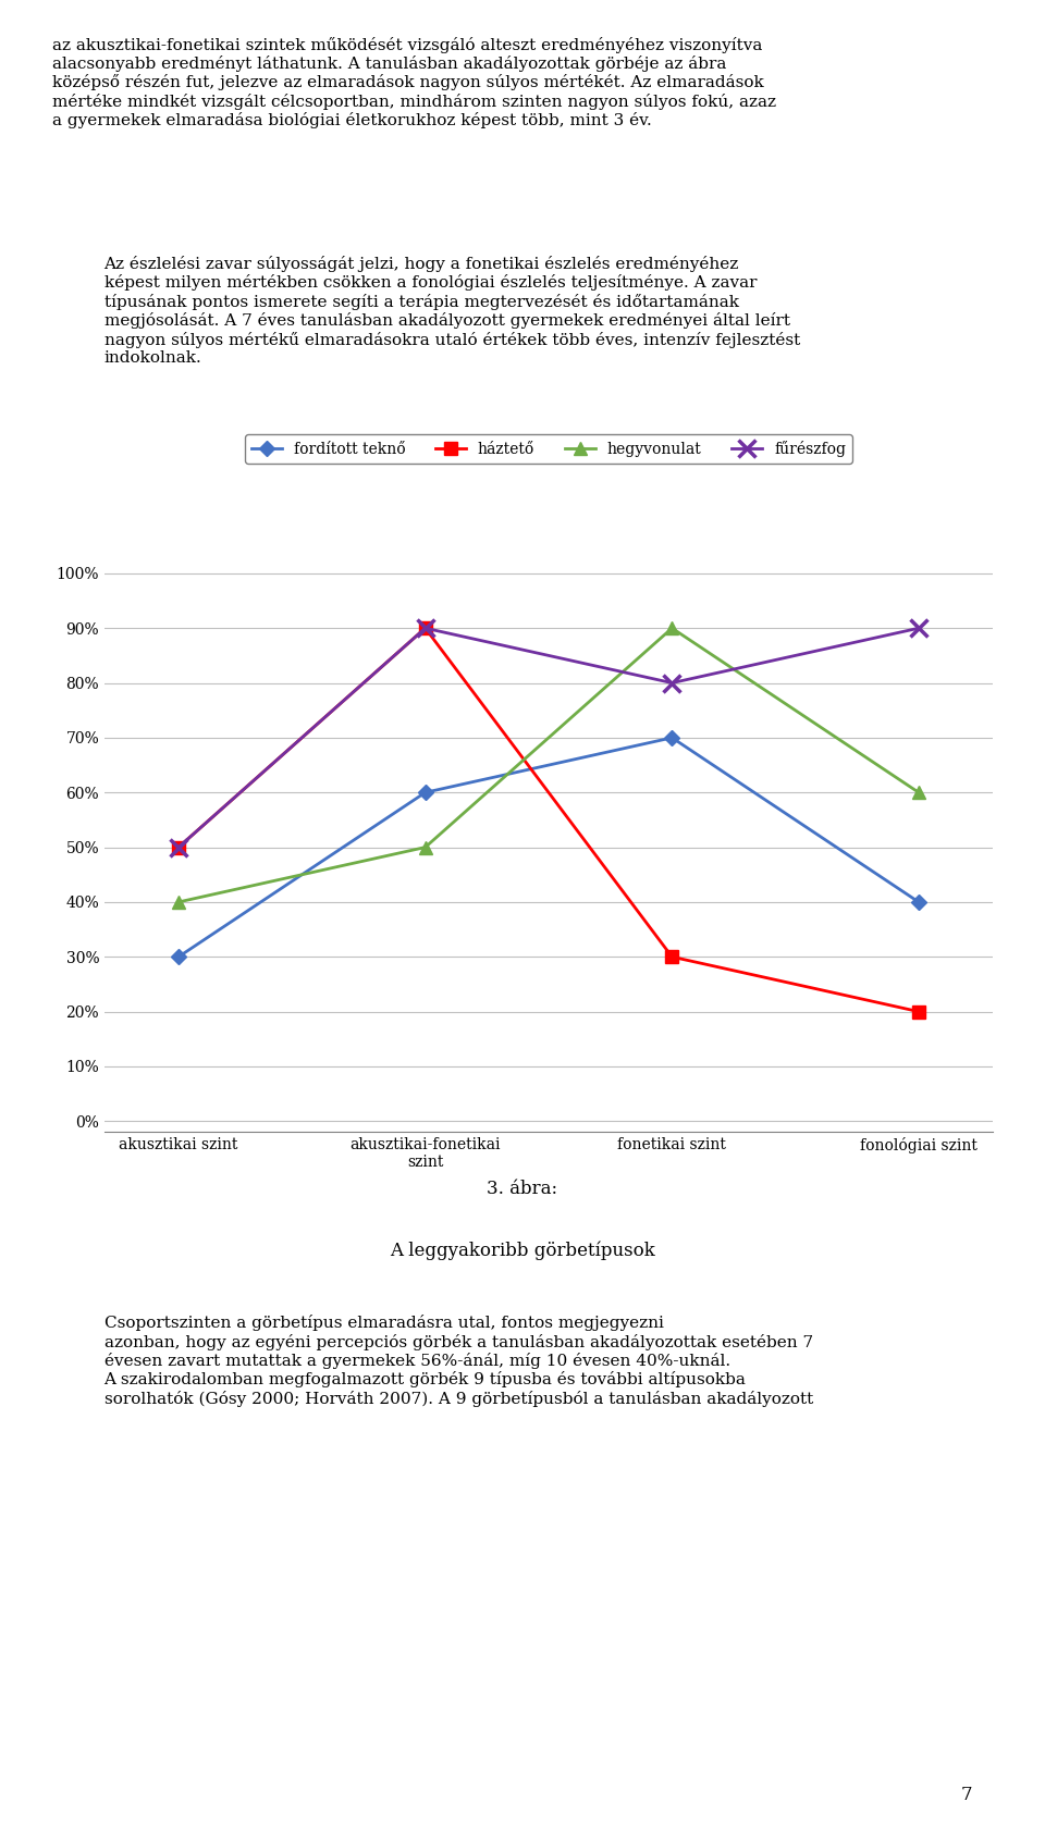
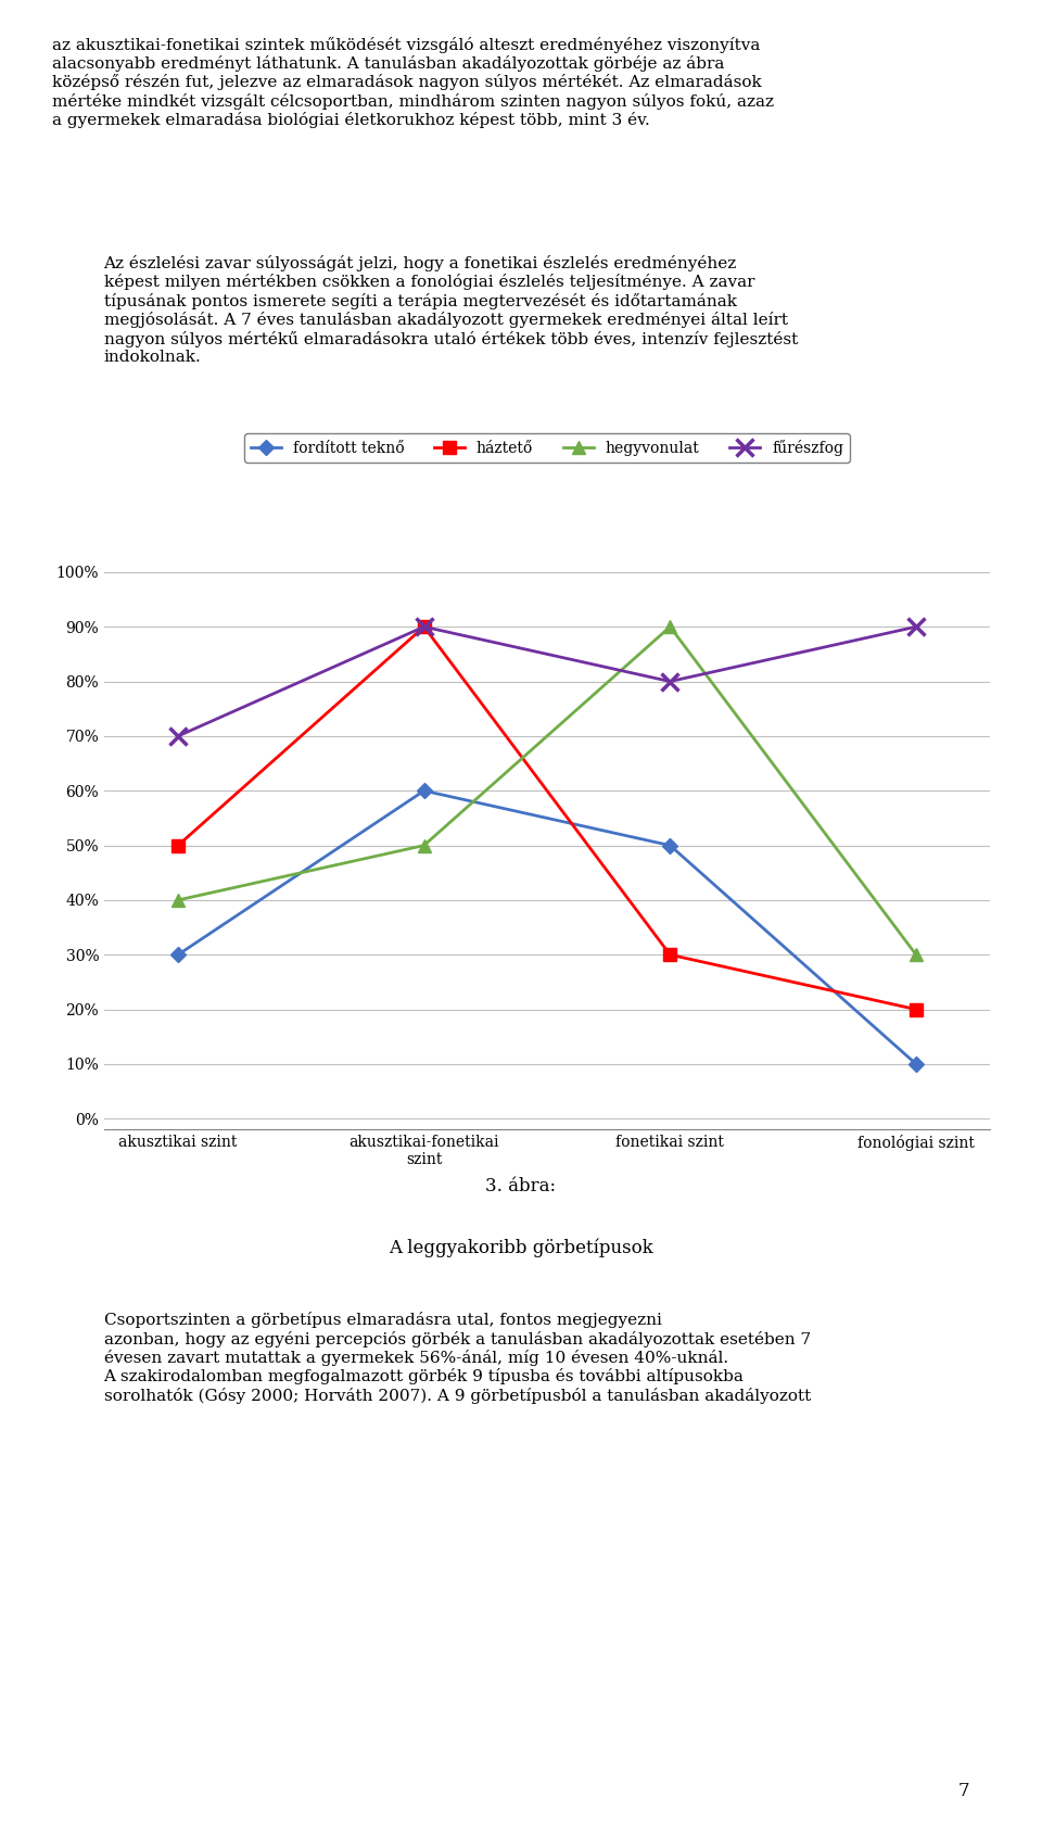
fűrészfog/akusztikai szint: 50% -> 70%
fordított teknő/fonetikai szint: 70% -> 50%
fordított teknő/fonológiai szint: 40% -> 10%
hegyvonulat/fonológiai szint: 60% -> 30%
